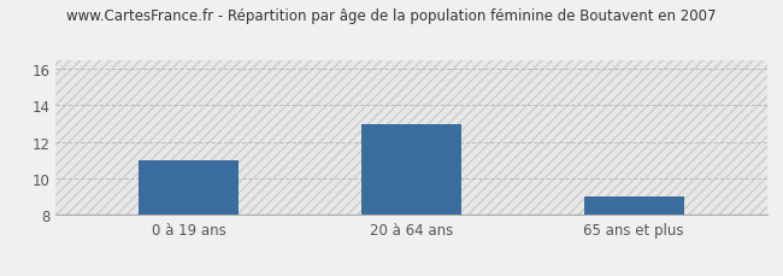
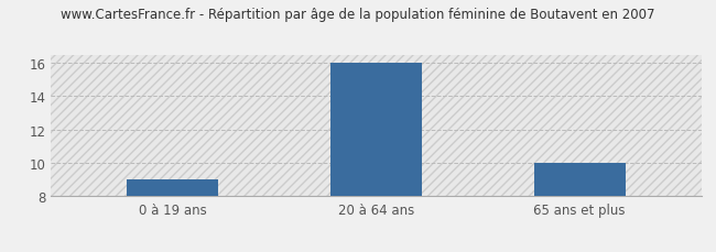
0 à 19 ans: 11 -> 9
20 à 64 ans: 13 -> 16
65 ans et plus: 9 -> 10
